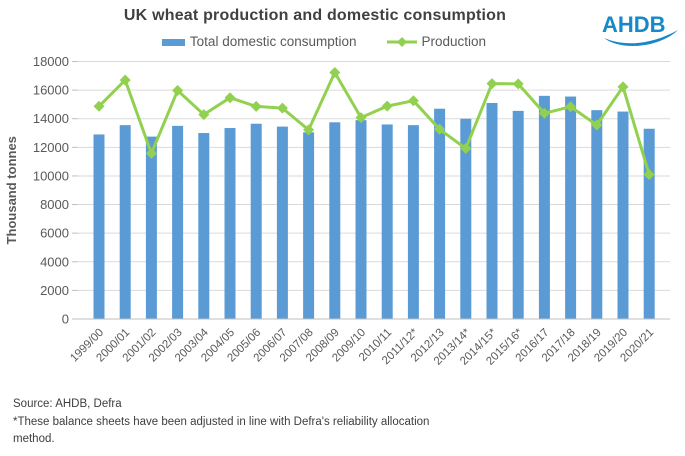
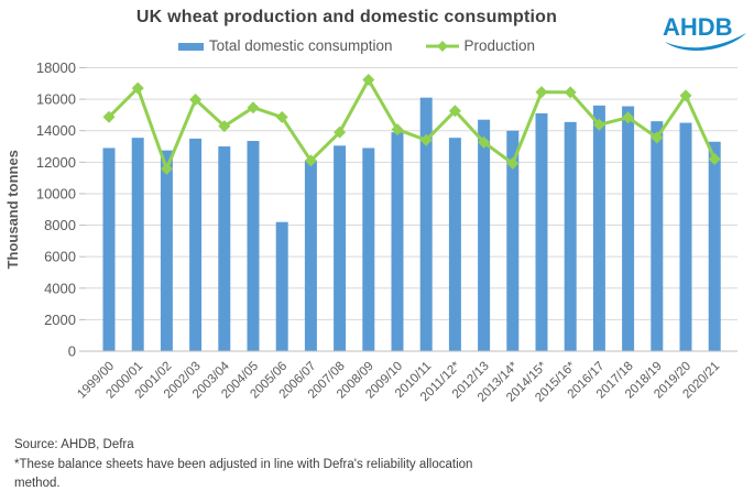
Total domestic consumption/2005/06: 13600 -> 8200
Total domestic consumption/2006/07: 13400 -> 12100
Production/2006/07: 14700 -> 12100
Production/2007/08: 13200 -> 13900
Total domestic consumption/2008/09: 13800 -> 12900
Total domestic consumption/2010/11: 13600 -> 16100
Production/2010/11: 14900 -> 13400
Production/2020/21: 10100 -> 12200
